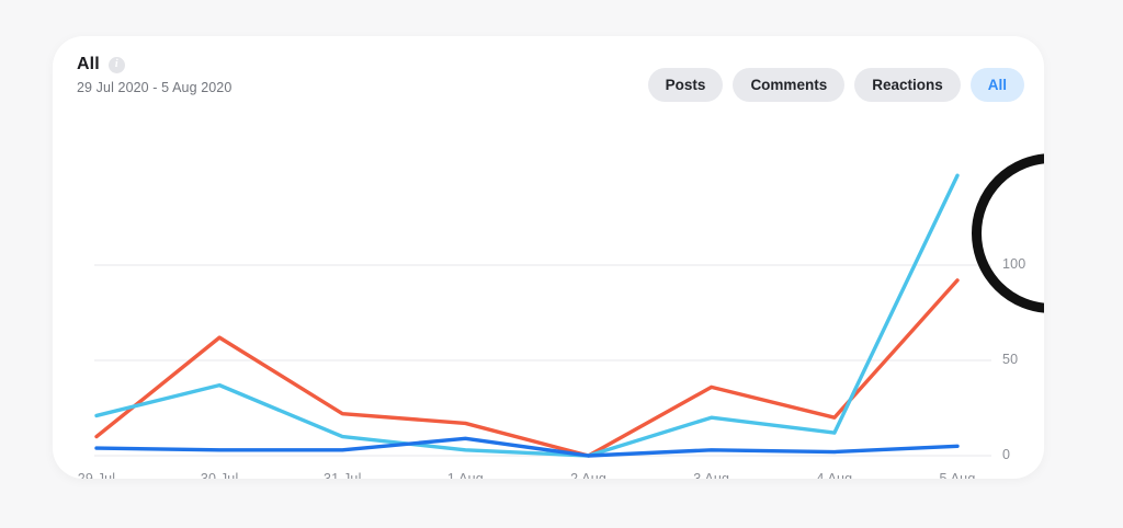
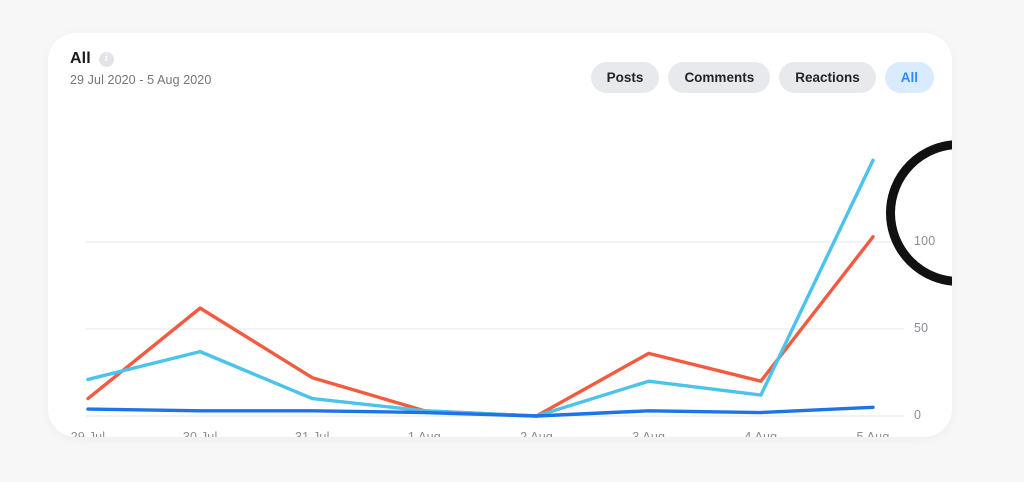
Reactions/1 Aug: 17 -> 3
Posts/1 Aug: 9 -> 2
Reactions/5 Aug: 92 -> 103
